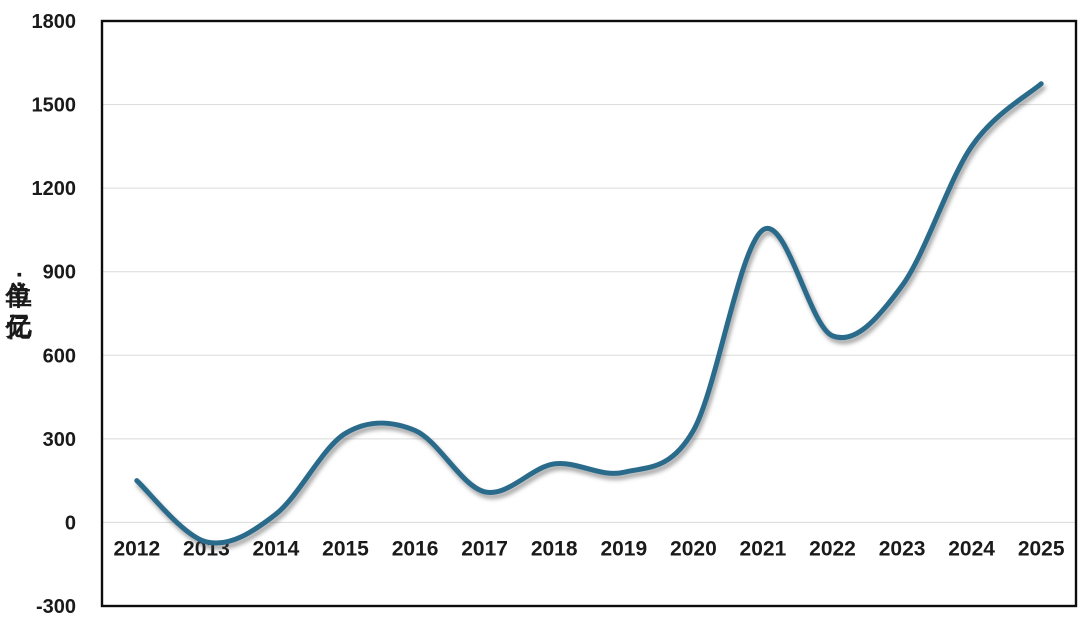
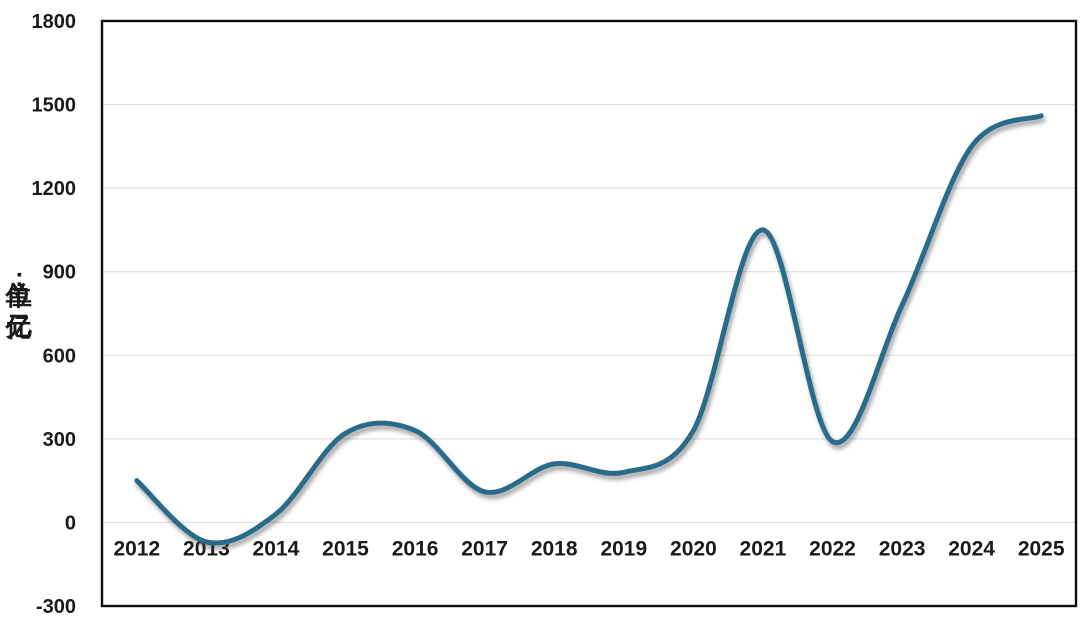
2022: 670 -> 290
2023: 850 -> 780
2025: 1580 -> 1460
